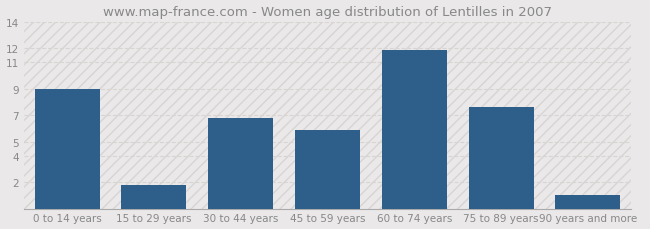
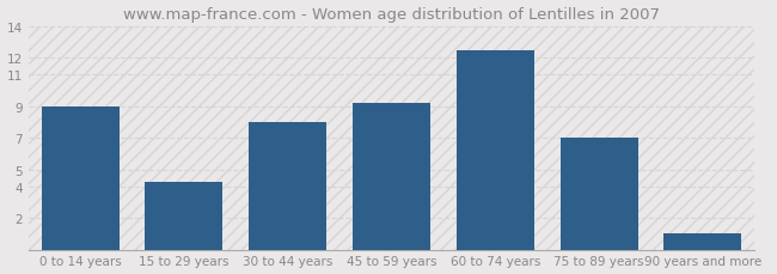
15 to 29 years: 1.8 -> 4.3
30 to 44 years: 6.8 -> 8.0
45 to 59 years: 5.9 -> 9.2
60 to 74 years: 11.9 -> 12.5
75 to 89 years: 7.6 -> 7.0
